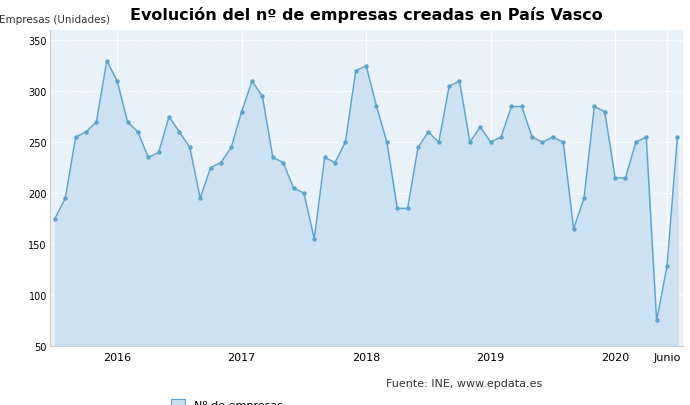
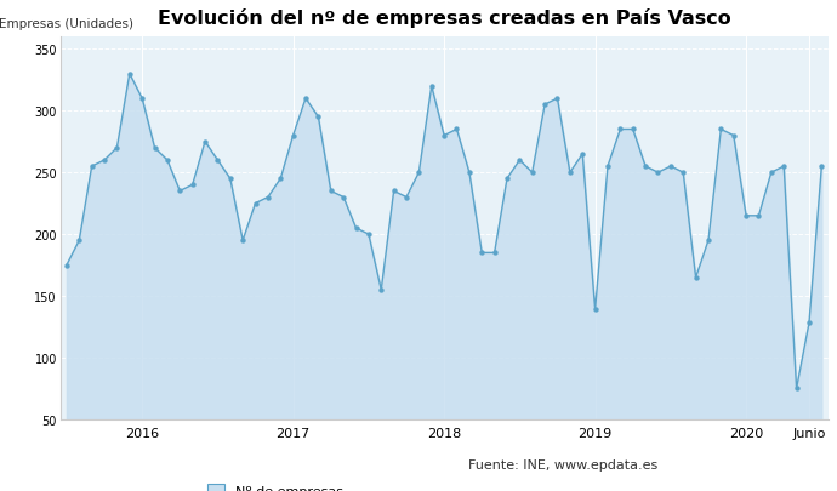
2018: 325 -> 280
2019: 250 -> 139
